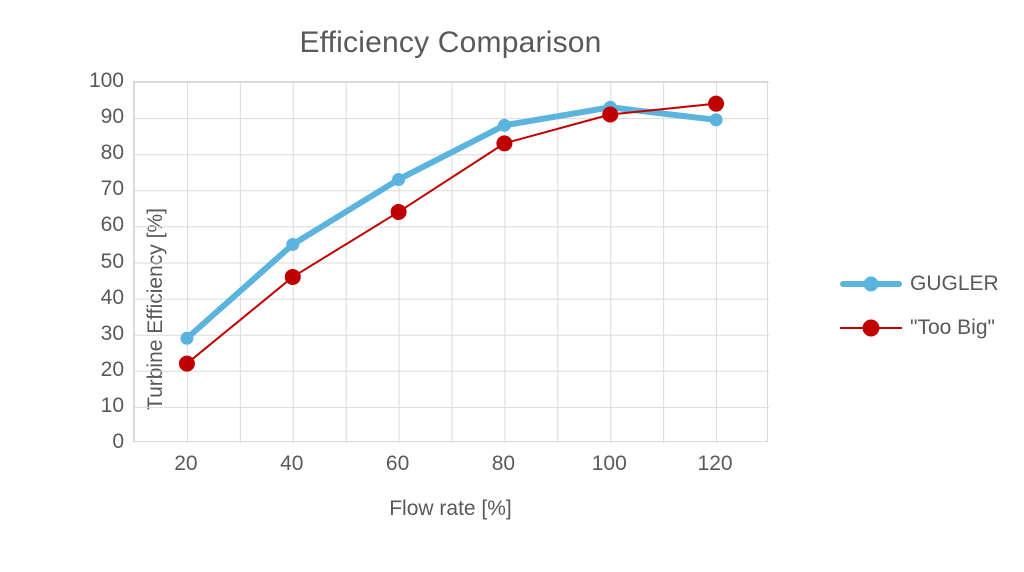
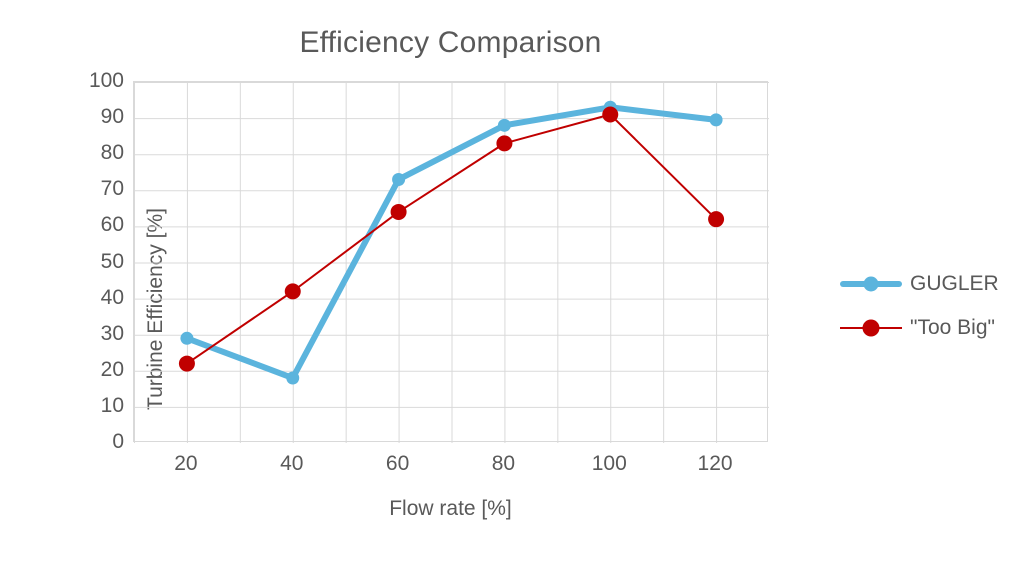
GUGLER/40: 55 -> 18
"Too Big"/40: 46 -> 42
"Too Big"/120: 94 -> 62
